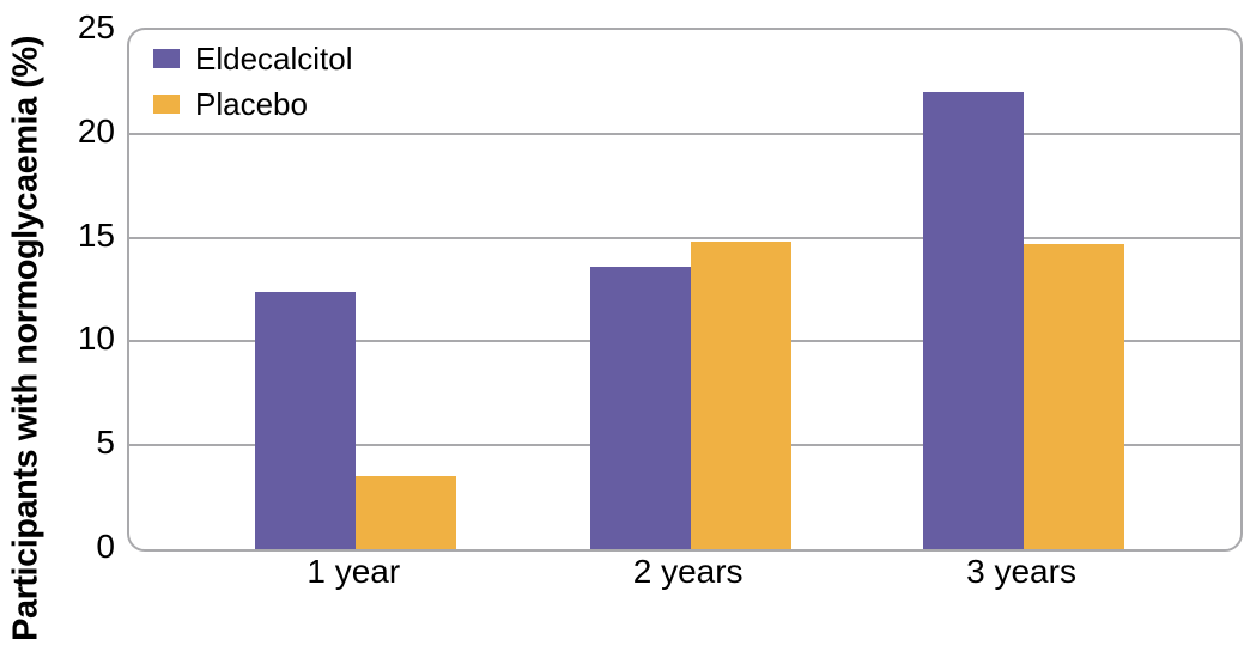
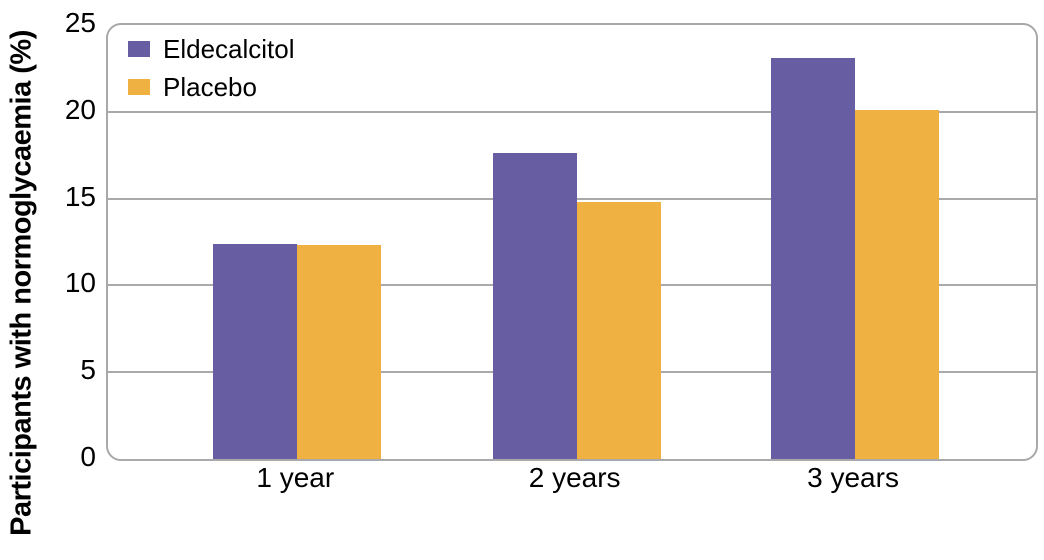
Placebo/1 year: 3.5 -> 12.3
Eldecalcitol/2 years: 13.6 -> 17.6
Eldecalcitol/3 years: 22.0 -> 23.1
Placebo/3 years: 14.7 -> 20.1
